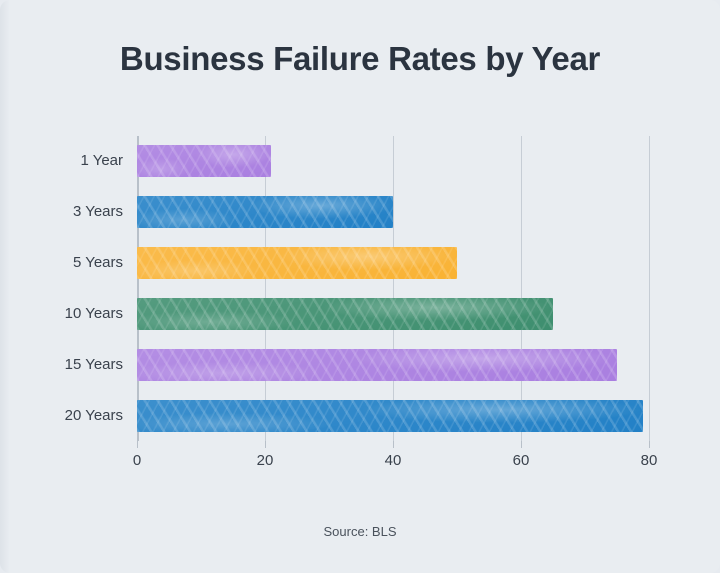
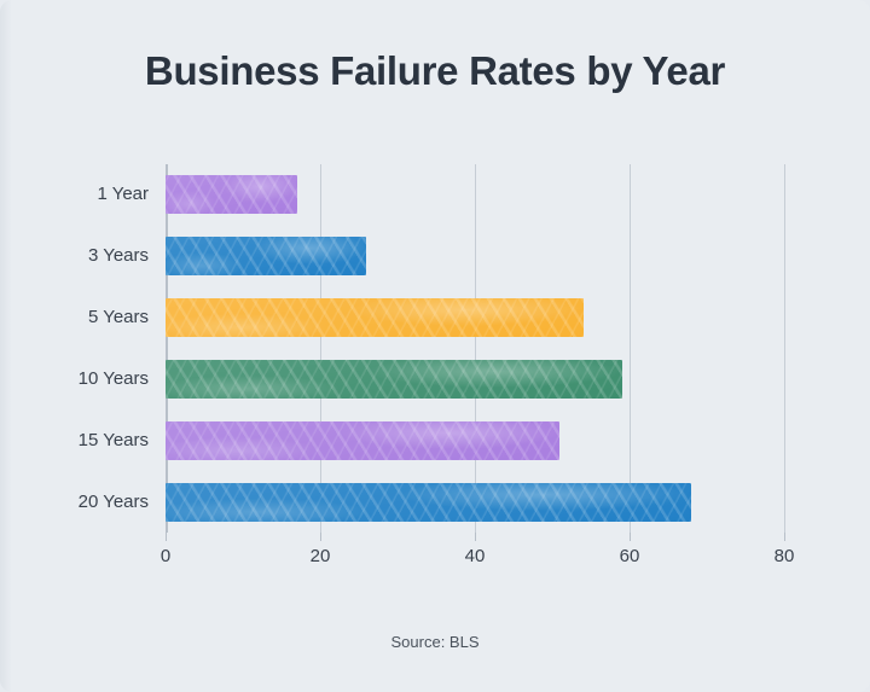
1 Year: 21 -> 17
3 Years: 40 -> 26
5 Years: 50 -> 54
10 Years: 65 -> 59
15 Years: 75 -> 51
20 Years: 79 -> 68
